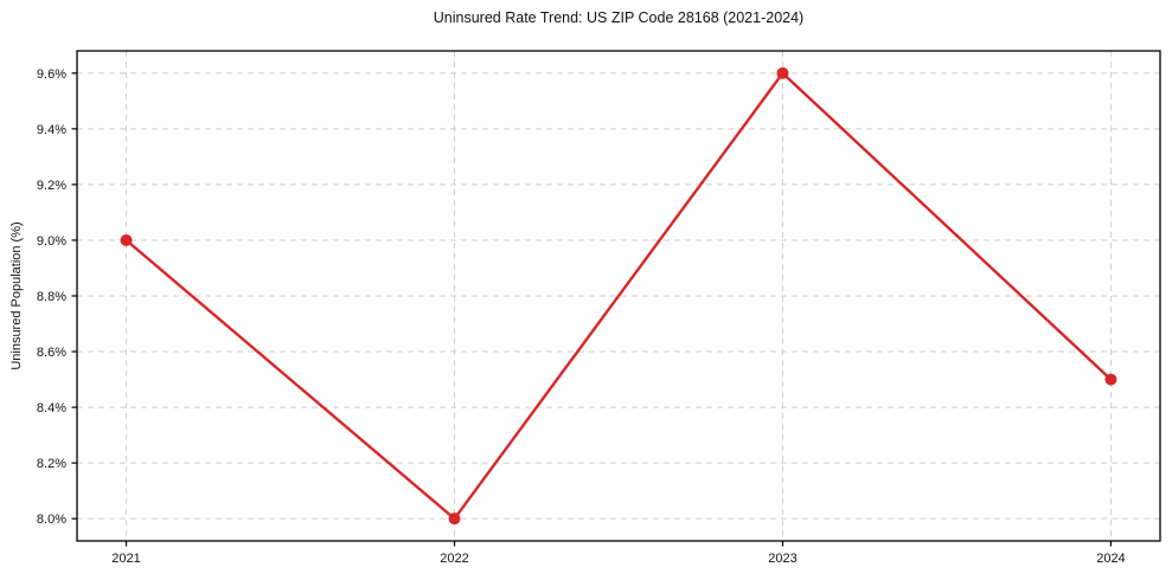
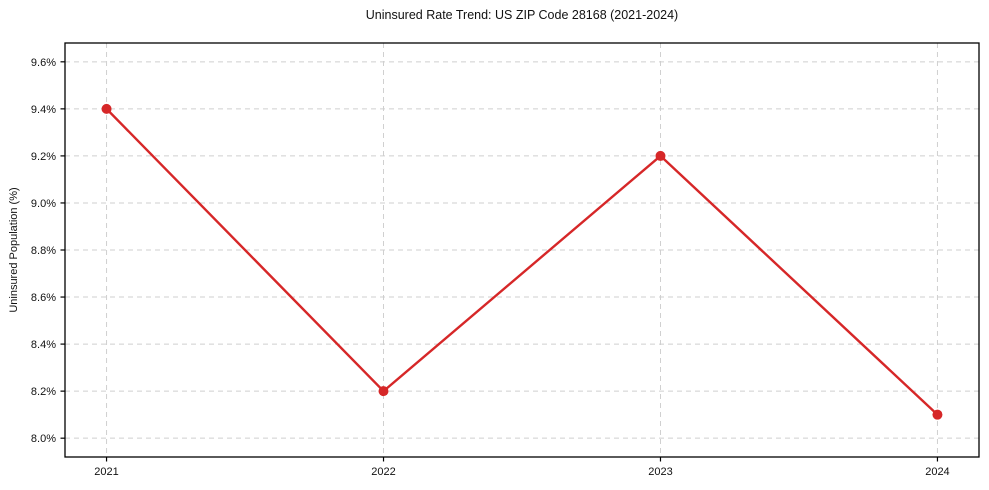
2021: 9.0% -> 9.4%
2022: 8.0% -> 8.2%
2023: 9.6% -> 9.2%
2024: 8.5% -> 8.1%
